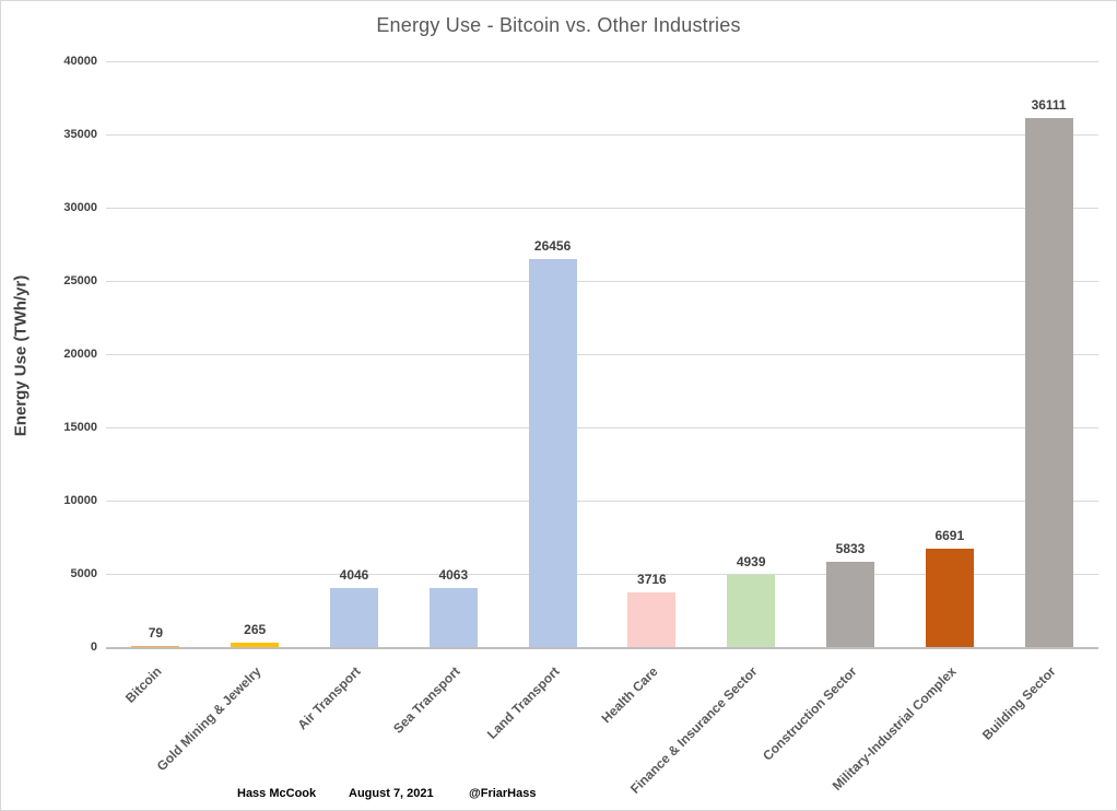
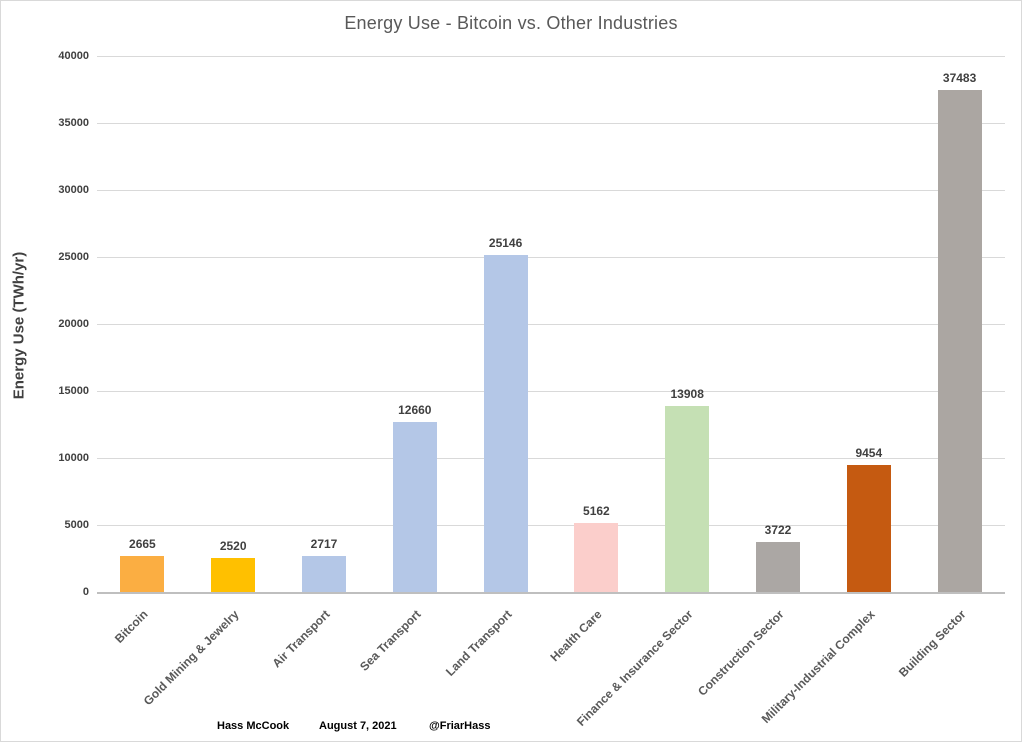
Bitcoin: 79 -> 2665
Gold Mining & Jewelry: 265 -> 2520
Air Transport: 4046 -> 2717
Sea Transport: 4063 -> 12660
Land Transport: 26456 -> 25146
Health Care: 3716 -> 5162
Finance & Insurance Sector: 4939 -> 13908
Construction Sector: 5833 -> 3722
Military-Industrial Complex: 6691 -> 9454
Building Sector: 36111 -> 37483
